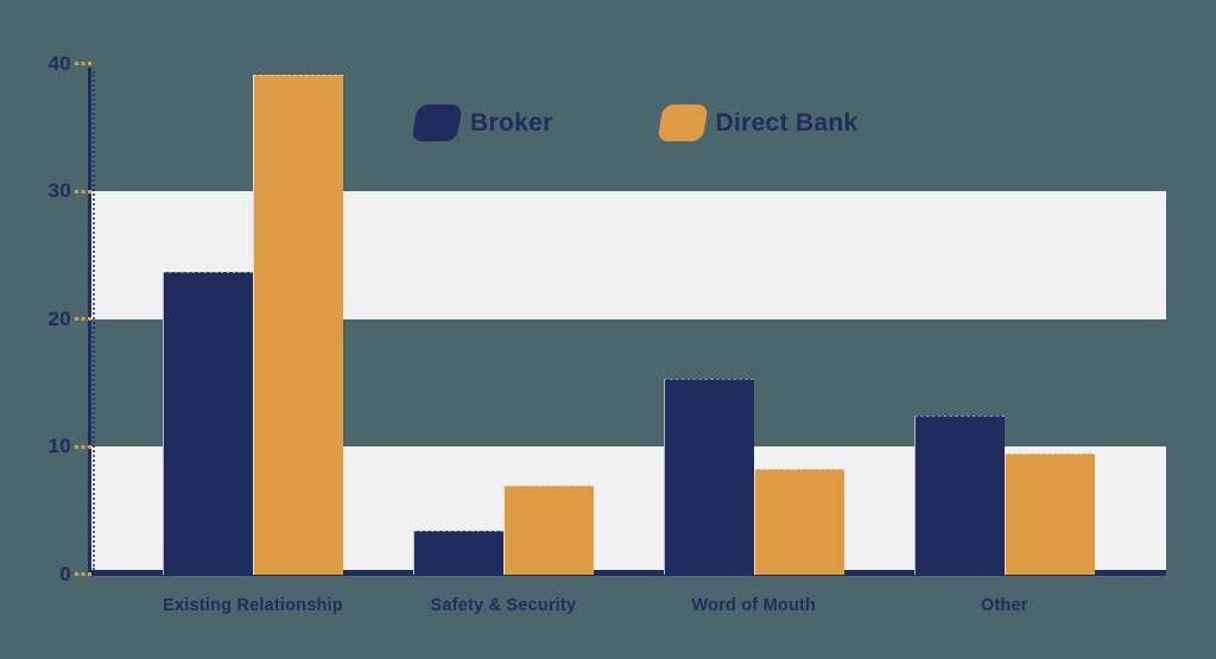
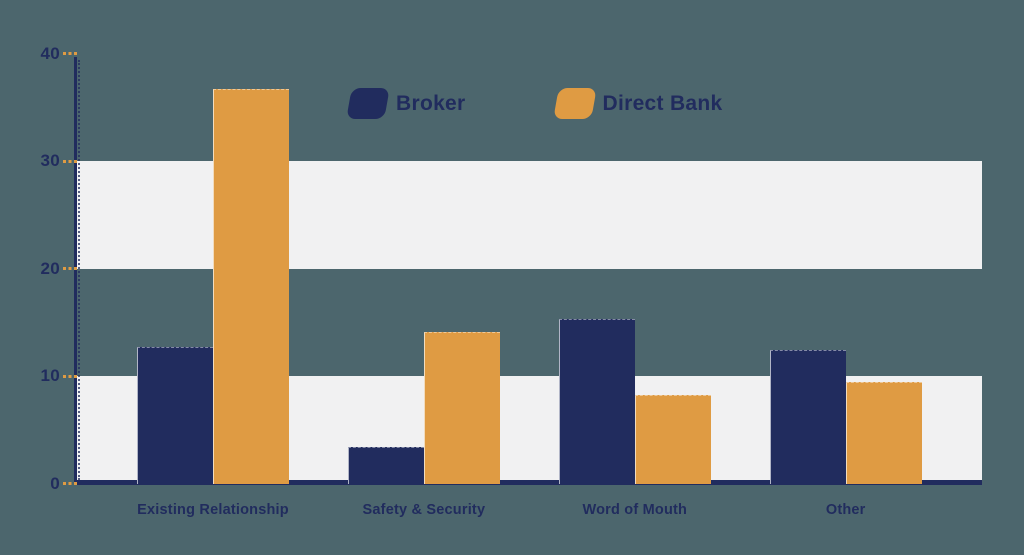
Broker/Existing Relationship: 23.7 -> 12.7
Direct Bank/Existing Relationship: 39.1 -> 36.7
Direct Bank/Safety & Security: 6.9 -> 14.1
